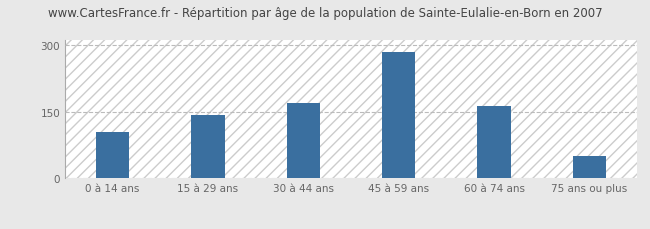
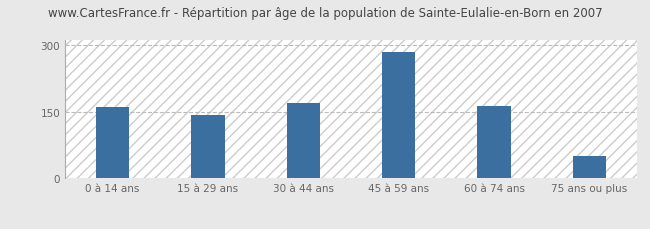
0 à 14 ans: 105 -> 160
